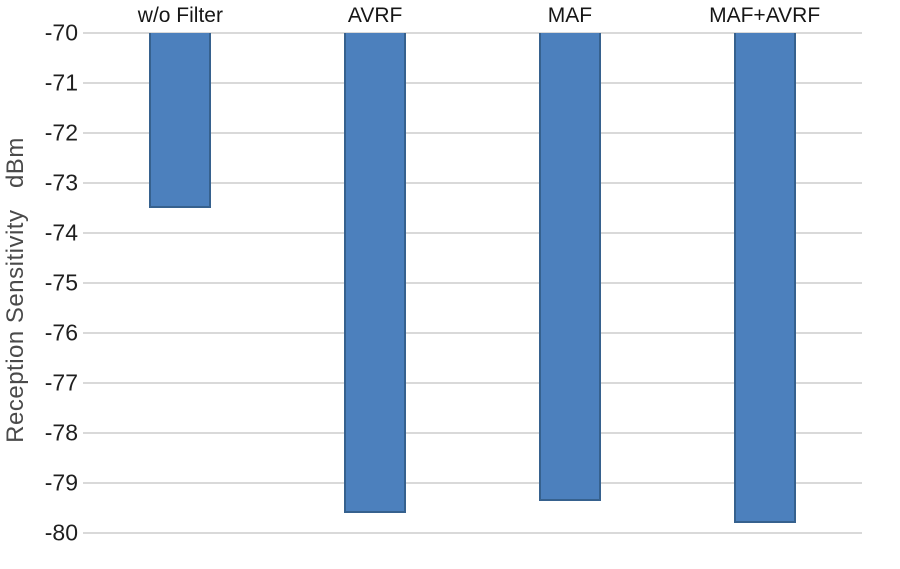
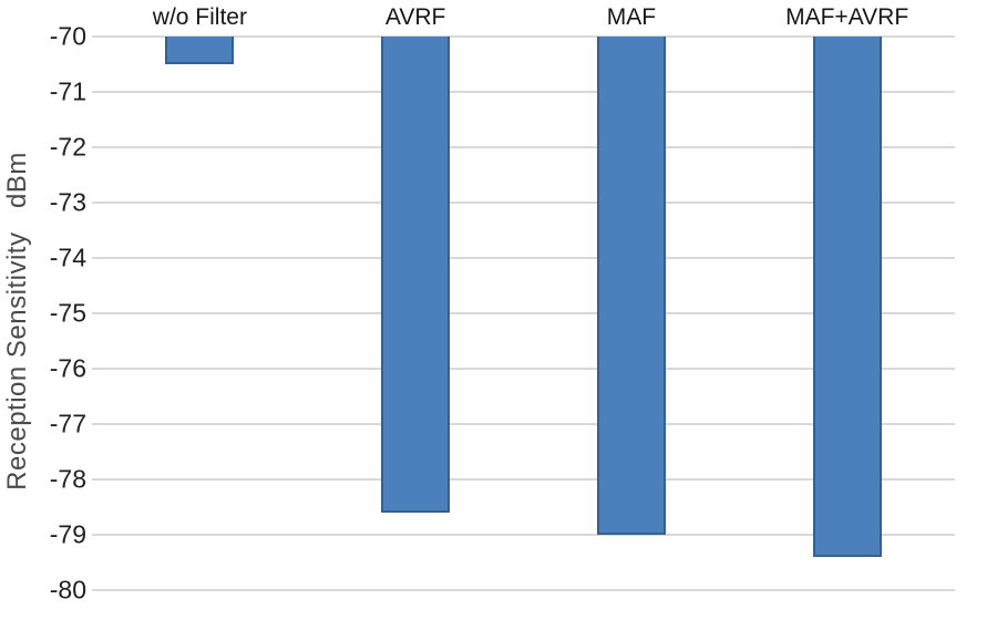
w/o Filter: -73.5 -> -70.5
AVRF: -79.6 -> -78.6
MAF: -79.3 -> -79.0
MAF+AVRF: -79.8 -> -79.4
